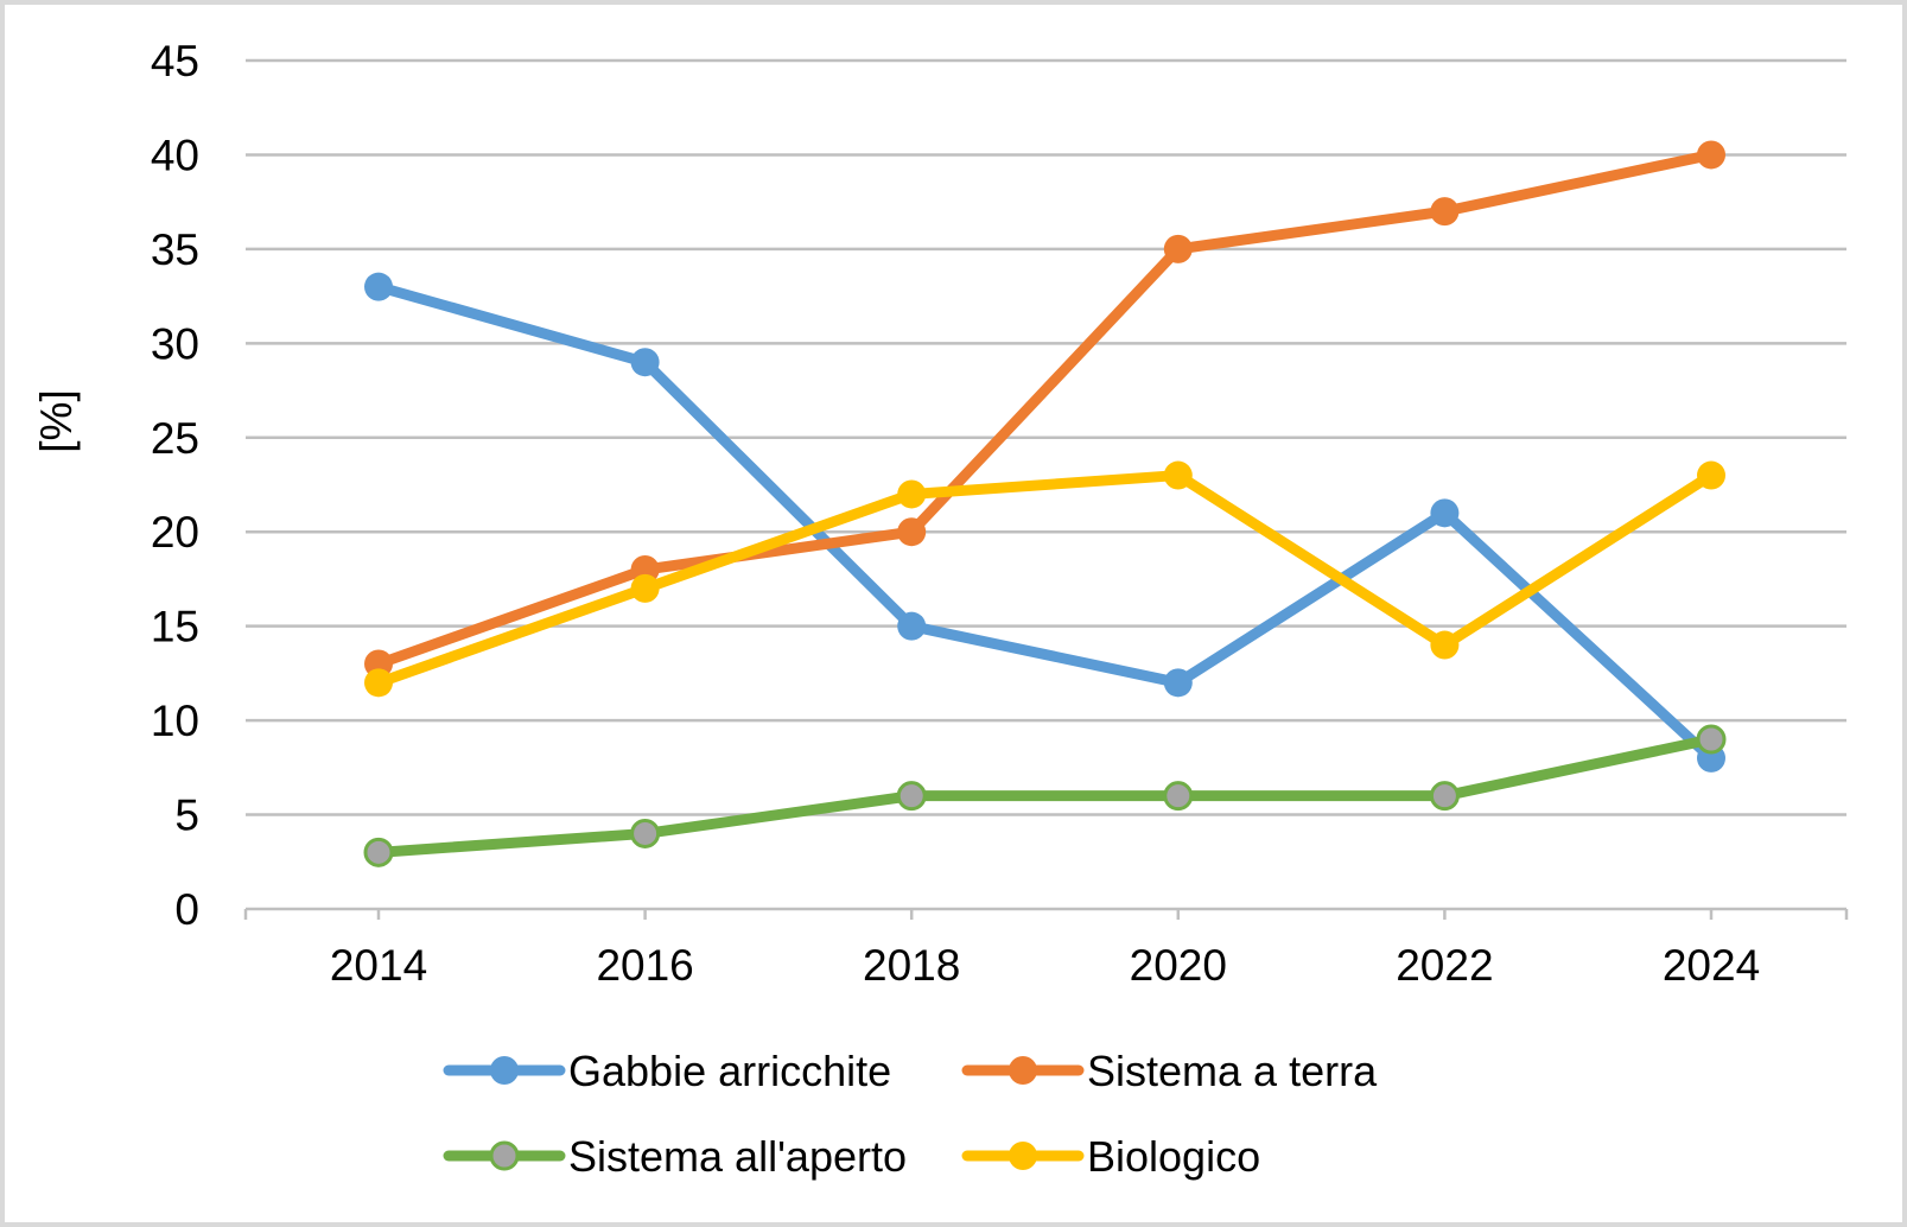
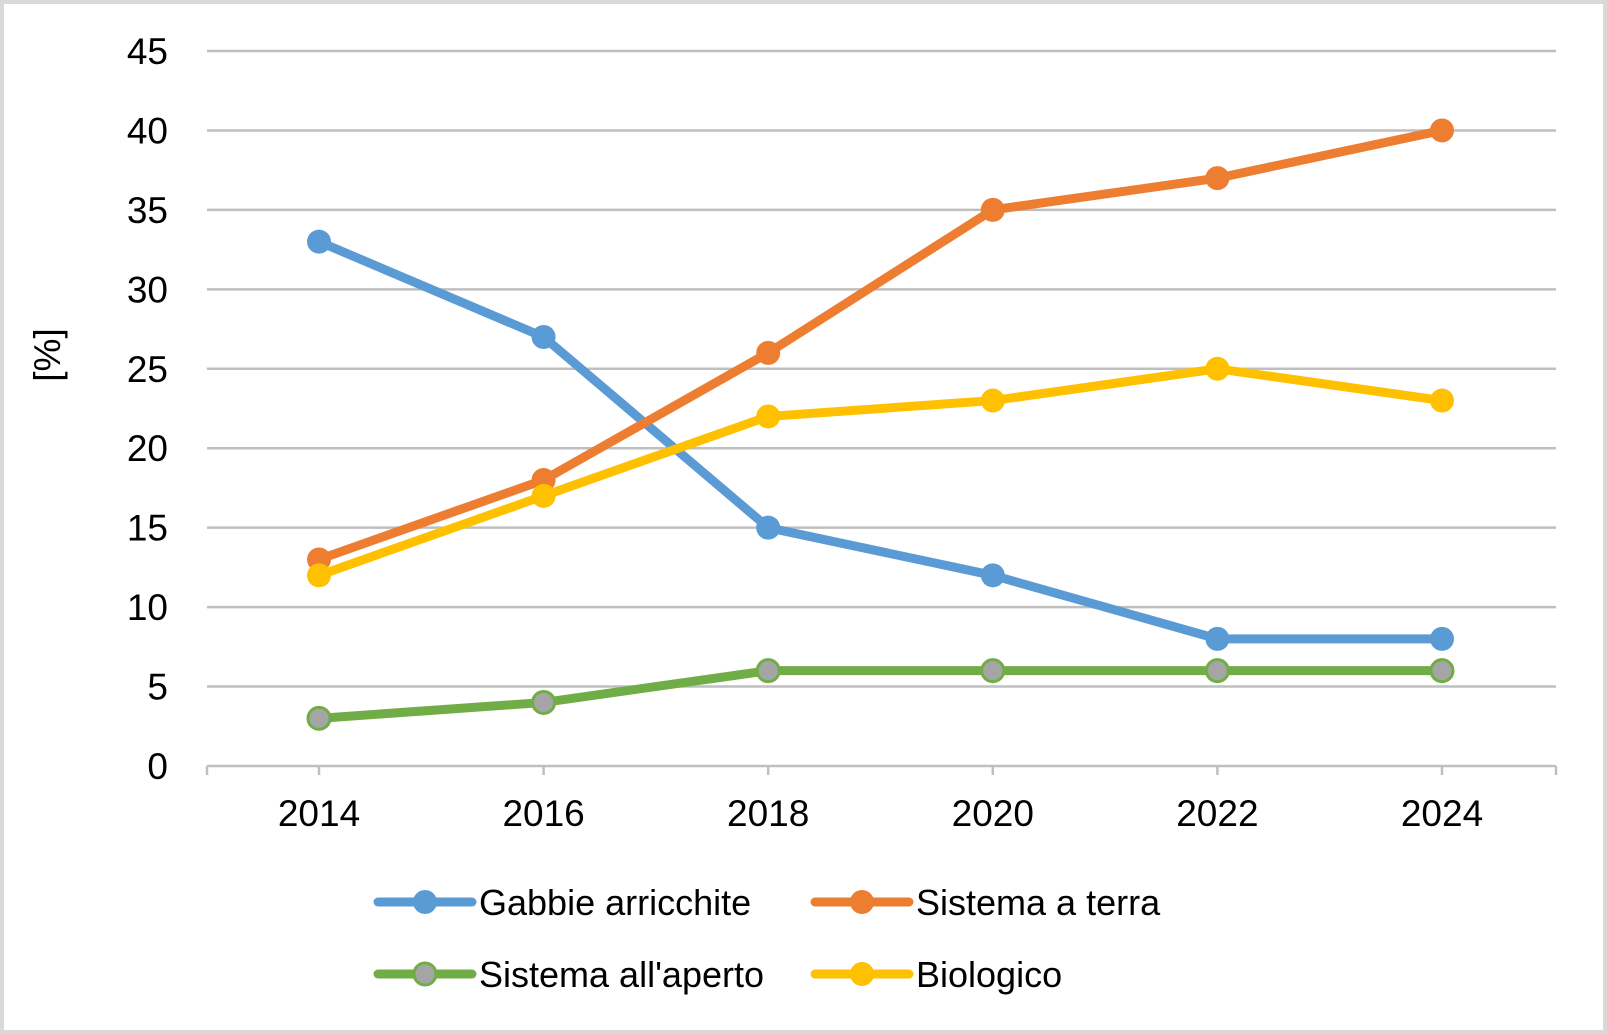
Gabbie arricchite/2016: 29 -> 27
Sistema a terra/2018: 20 -> 26
Gabbie arricchite/2022: 21 -> 8
Biologico/2022: 14 -> 25
Sistema all'aperto/2024: 9 -> 6
